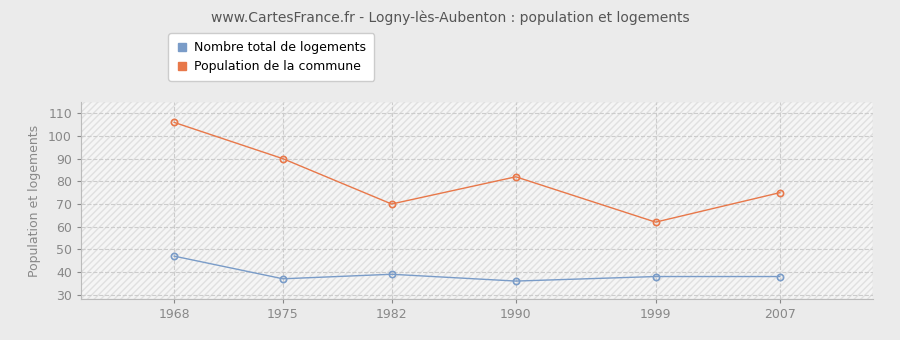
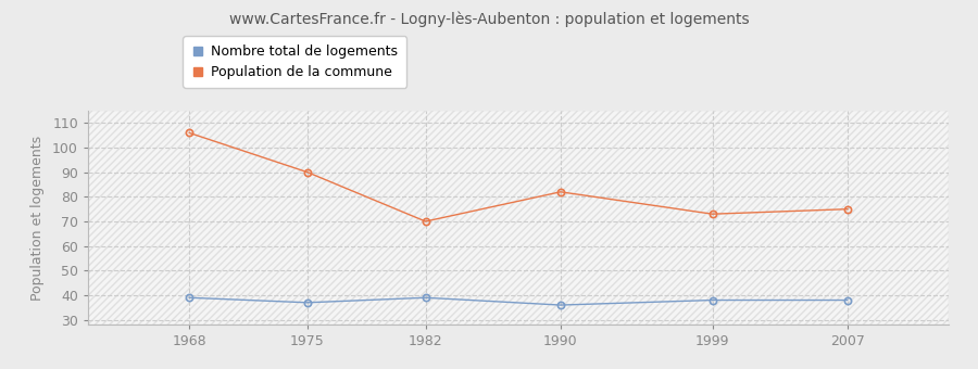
Nombre total de logements/1968: 47 -> 39
Population de la commune/1999: 62 -> 73
